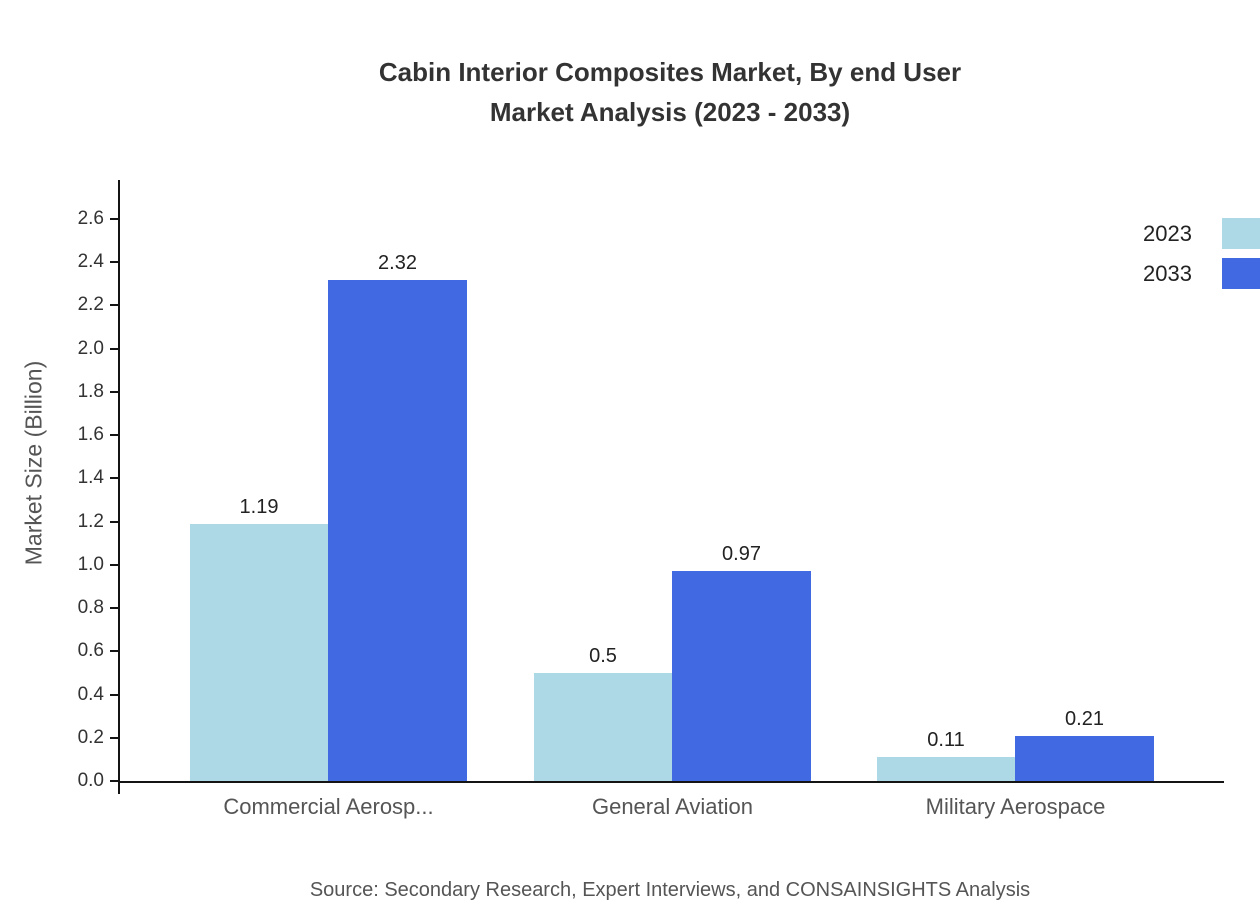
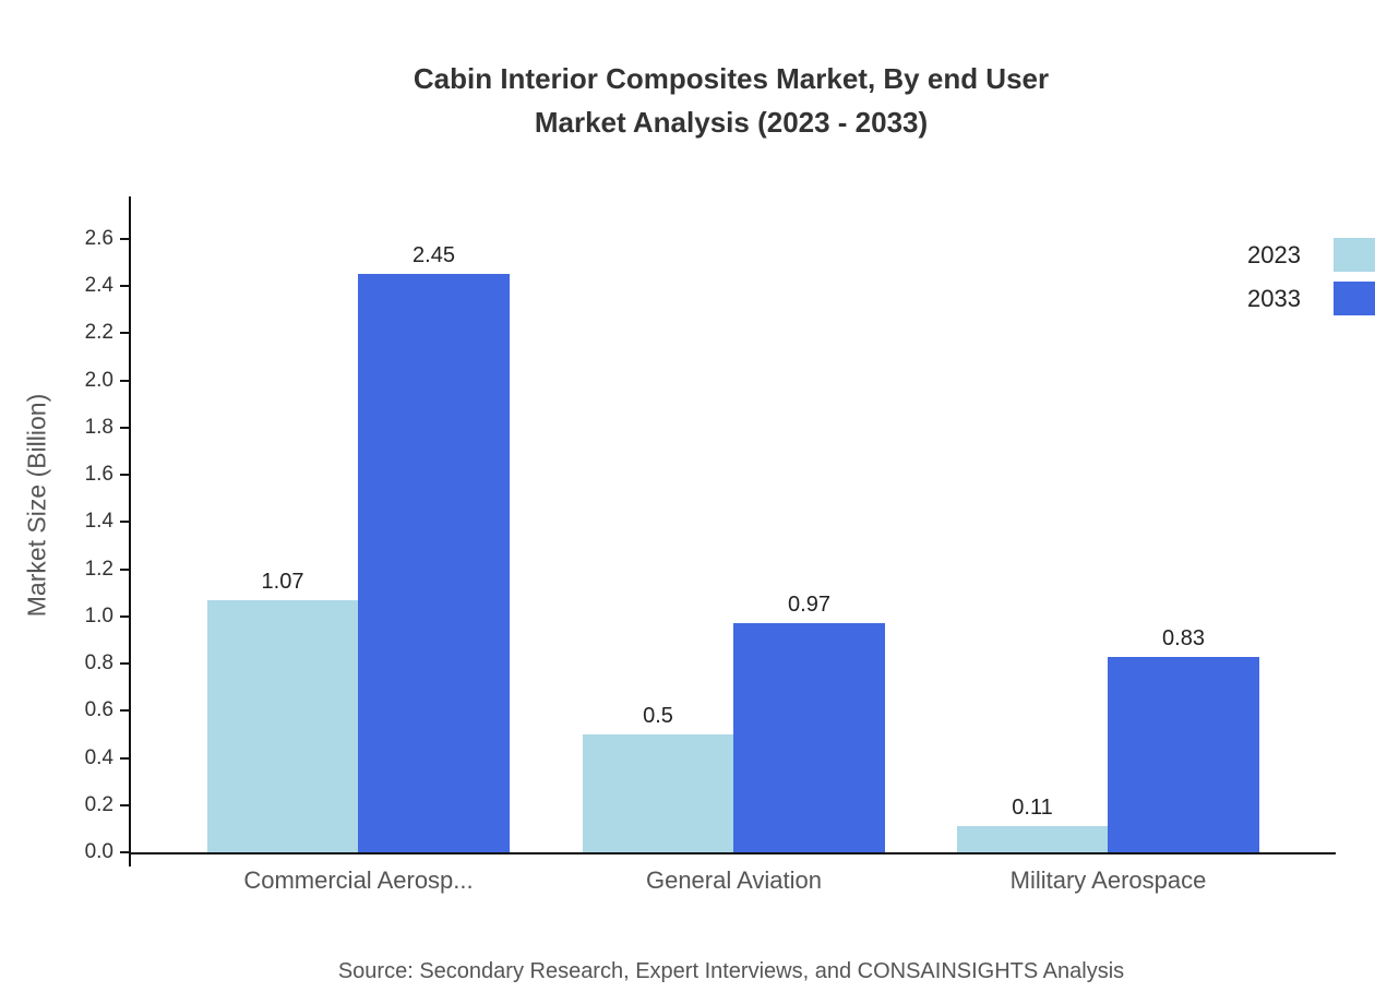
2023/Commercial Aerosp...: 1.19 -> 1.07
2033/Commercial Aerosp...: 2.32 -> 2.45
2033/Military Aerospace: 0.21 -> 0.83
